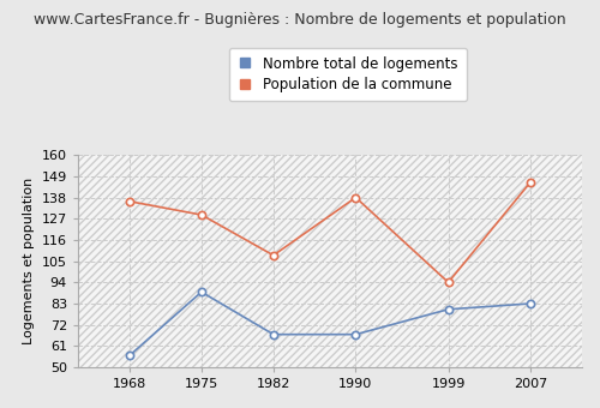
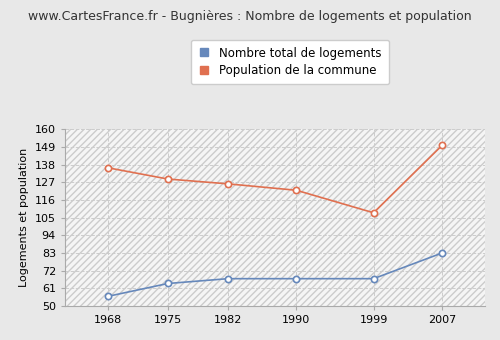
Nombre total de logements/1975: 89 -> 64
Population de la commune/1982: 108 -> 126
Population de la commune/1990: 138 -> 122
Nombre total de logements/1999: 80 -> 67
Population de la commune/1999: 94 -> 108
Population de la commune/2007: 146 -> 150
